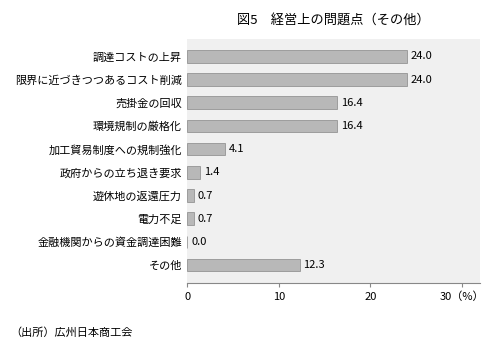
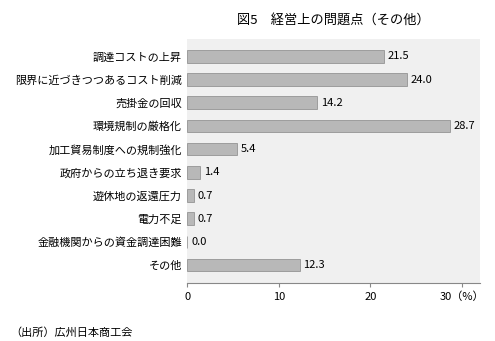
調達コストの上昇: 24.0 -> 21.5
売掛金の回収: 16.4 -> 14.2
環境規制の厳格化: 16.4 -> 28.7
加工貿易制度への規制強化: 4.1 -> 5.4
